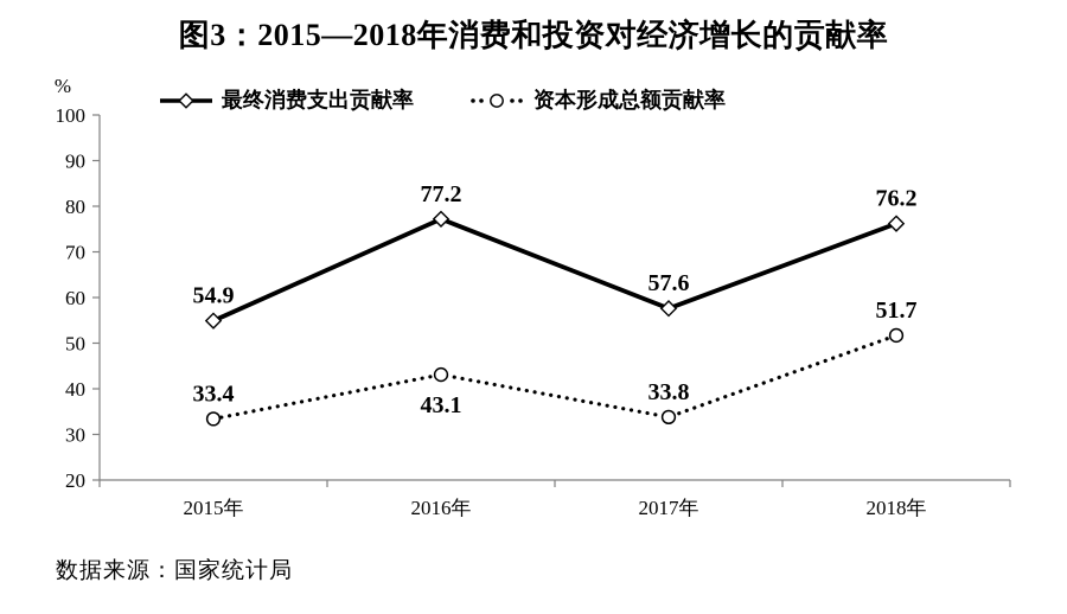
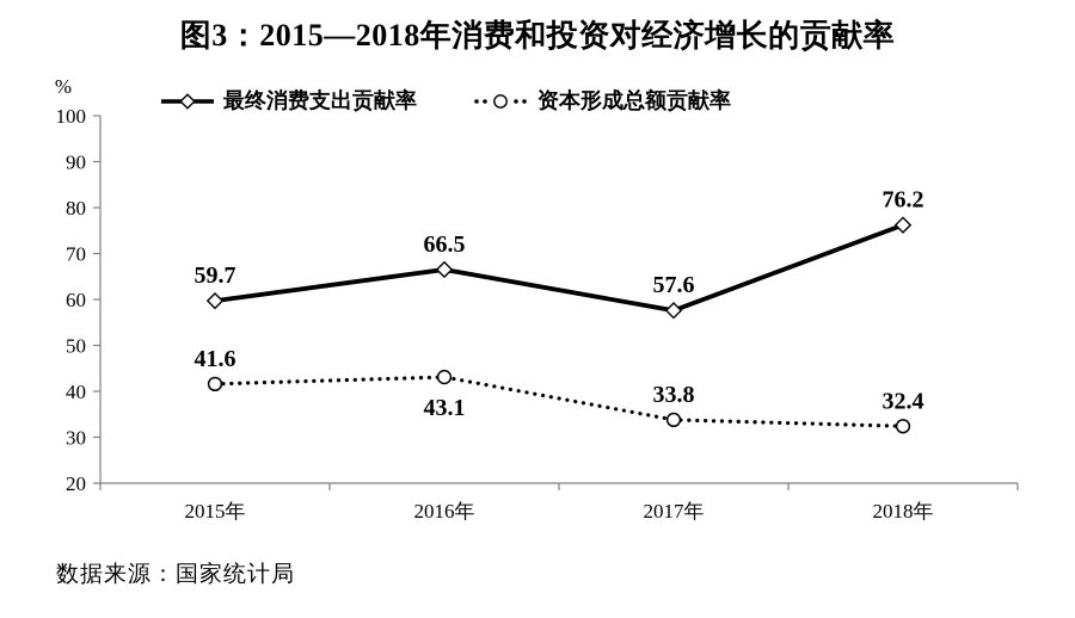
最终消费支出贡献率/2015年: 54.9 -> 59.7
资本形成总额贡献率/2015年: 33.4 -> 41.6
最终消费支出贡献率/2016年: 77.2 -> 66.5
资本形成总额贡献率/2018年: 51.7 -> 32.4
